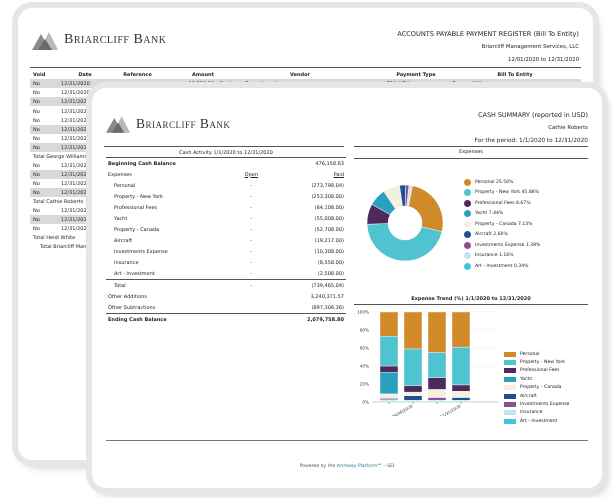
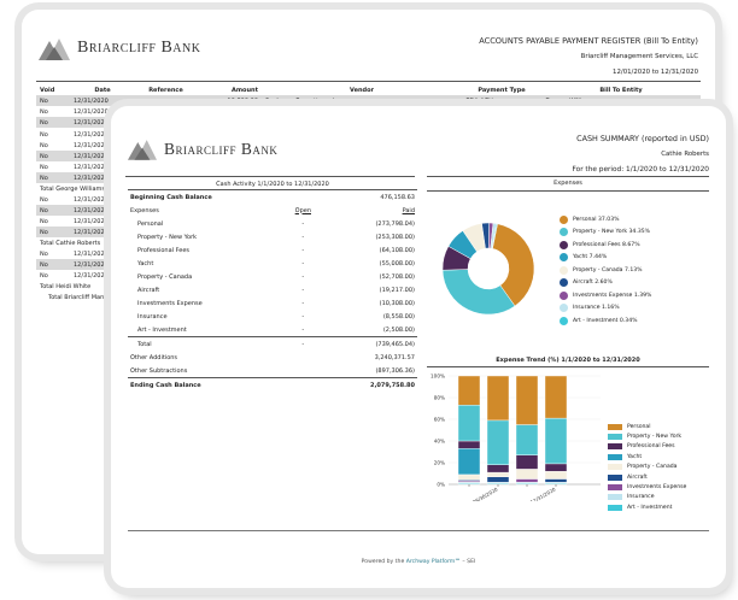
Expenses/Personal: 25.50% -> 37.03%
Expenses/Property - New York: 45.88% -> 34.35%
